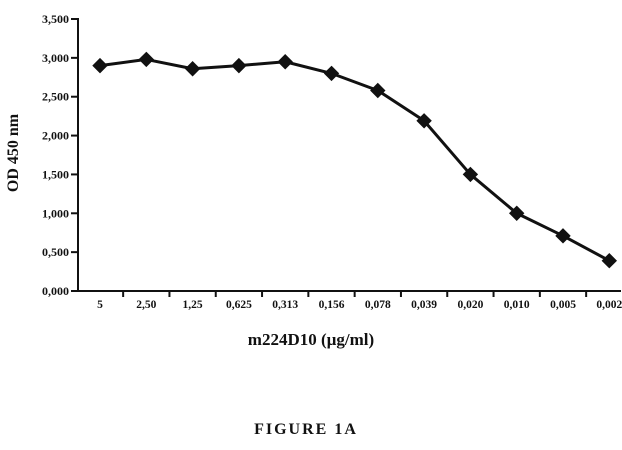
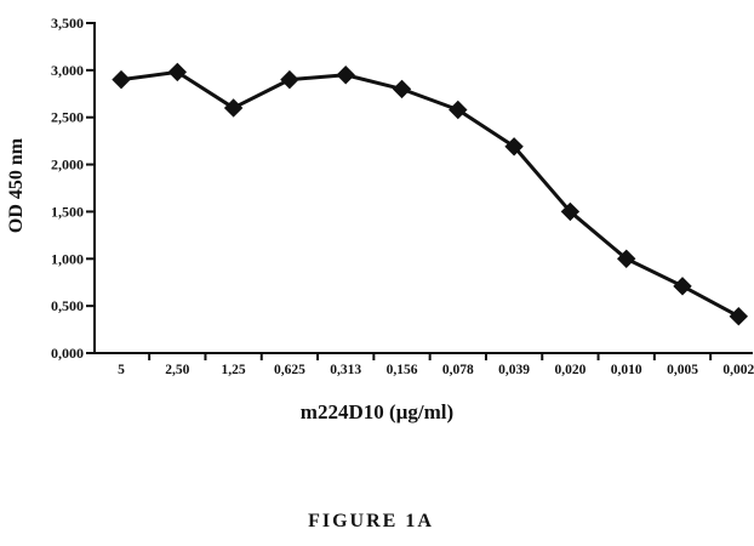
1,25: 2900 -> 2600
